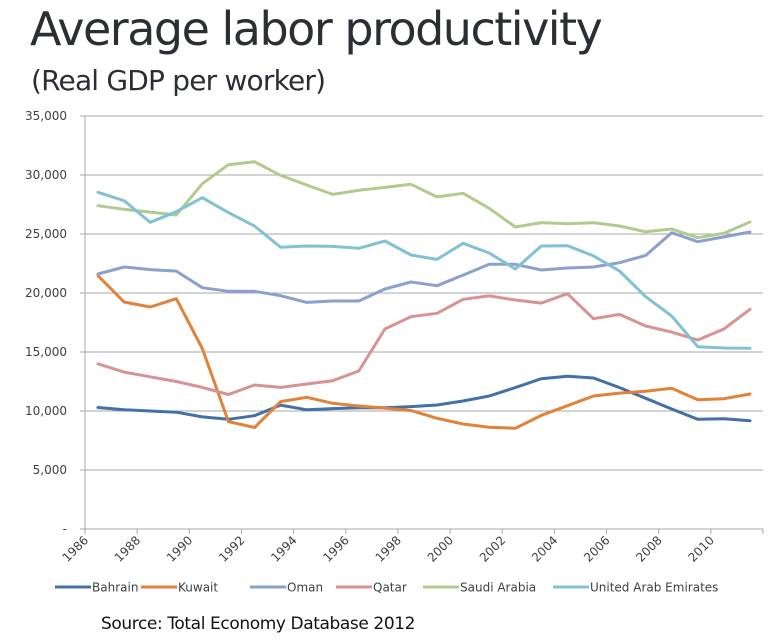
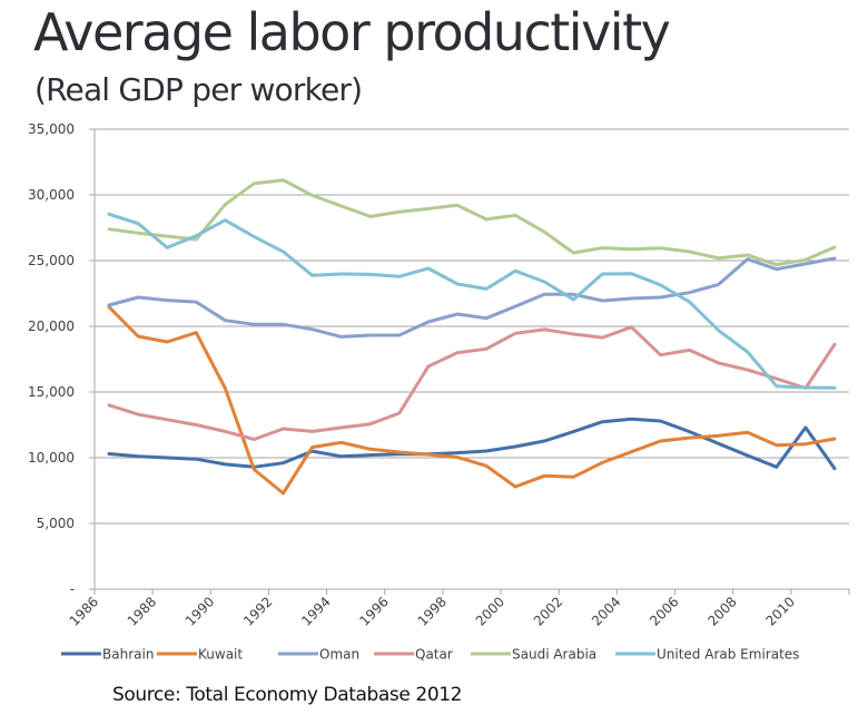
Kuwait/1992: 8600 -> 7300
Kuwait/2000: 8900 -> 7800
Bahrain/2010: 9400 -> 12300
Qatar/2010: 17000 -> 15300
